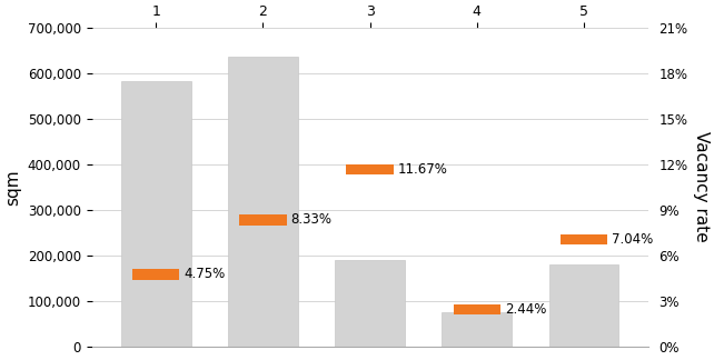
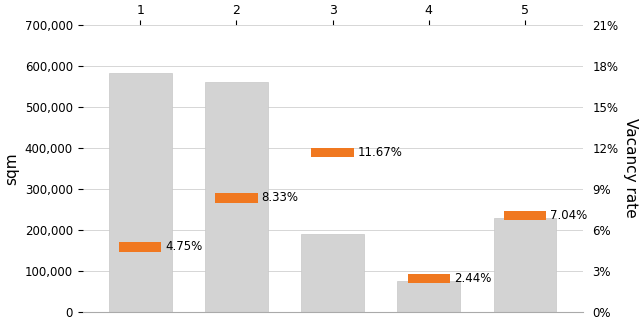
2: 635,000 -> 560,000
5: 180,000 -> 230,000
